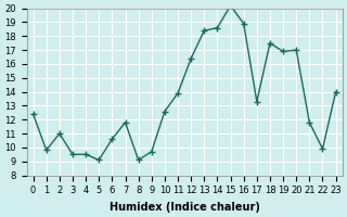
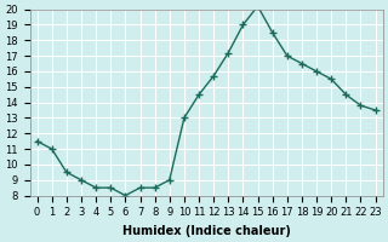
0: 12.4 -> 11.5
1: 9.8 -> 11.0
2: 11.0 -> 9.5
3: 9.5 -> 9.0
4: 9.5 -> 8.5
5: 9.1 -> 8.5
6: 10.6 -> 8.0
7: 11.8 -> 8.5
8: 9.1 -> 8.5
9: 9.7 -> 9.0
10: 12.6 -> 13.0
11: 13.9 -> 14.5
12: 16.4 -> 15.7
13: 18.4 -> 17.2
14: 18.6 -> 19.0
16: 18.9 -> 18.5
17: 13.3 -> 17.0
18: 17.5 -> 16.5
19: 16.9 -> 16.0
20: 17.0 -> 15.5
21: 11.8 -> 14.5
22: 9.9 -> 13.8
23: 14.0 -> 13.5
